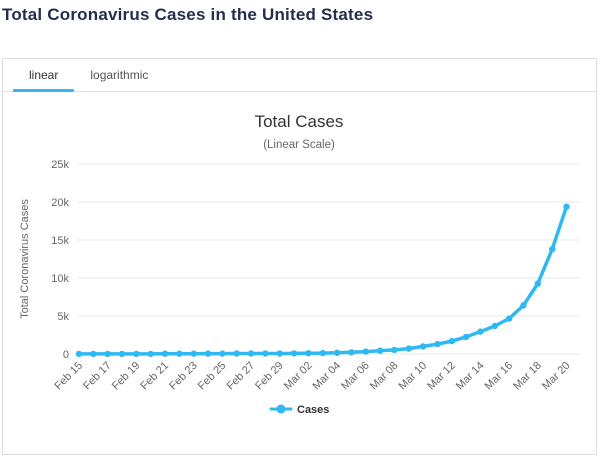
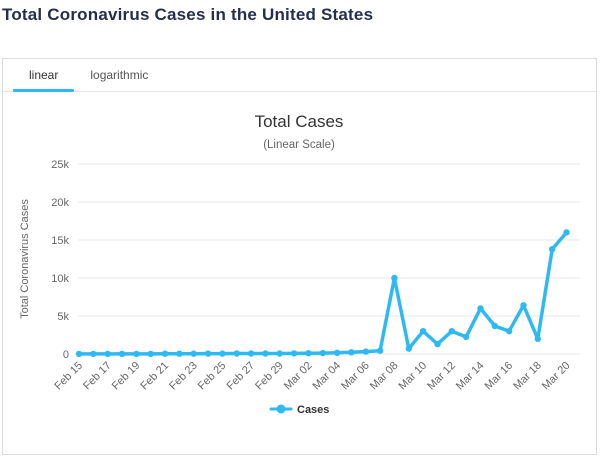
Mar 08: 1k -> 10k
Mar 10: 1k -> 3k
Mar 12: 2k -> 3k
Mar 14: 3k -> 6k
Mar 16: 5k -> 3k
Mar 18: 9k -> 2k
Mar 20: 19k -> 16k
